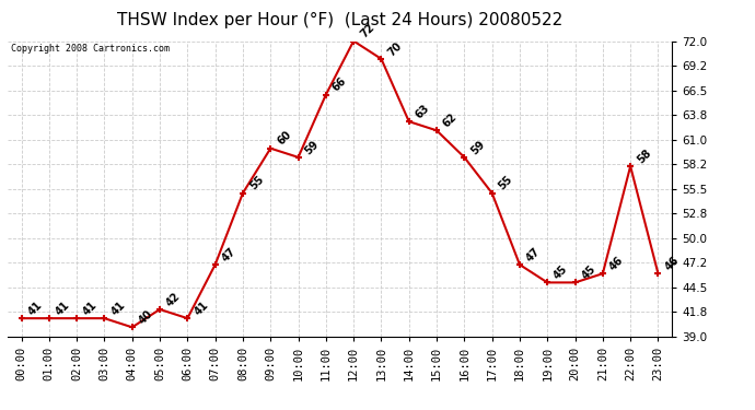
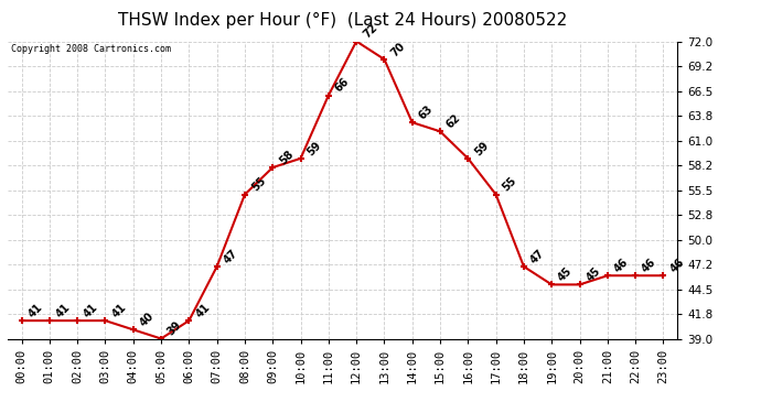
05:00: 42 -> 39
09:00: 60 -> 58
22:00: 58 -> 46
